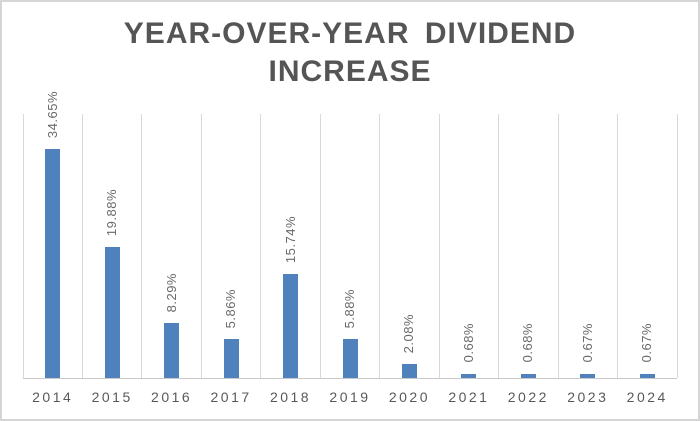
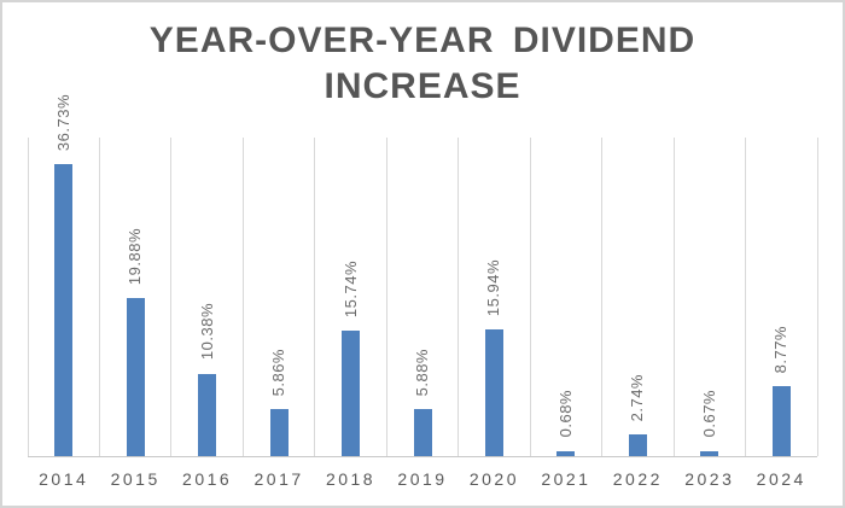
2014: 34.65% -> 36.73%
2016: 8.29% -> 10.38%
2020: 2.08% -> 15.94%
2022: 0.68% -> 2.74%
2024: 0.67% -> 8.77%
